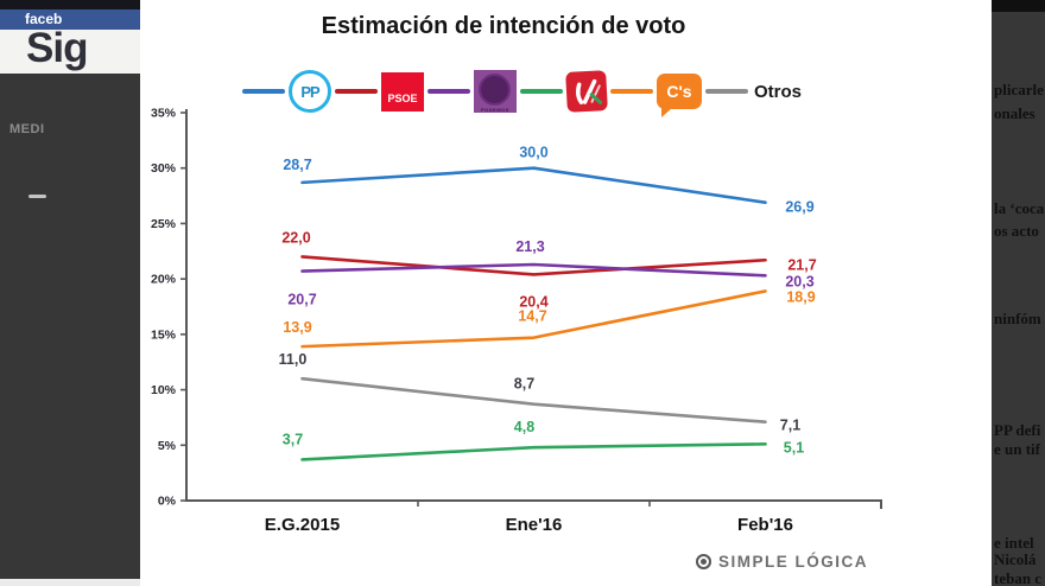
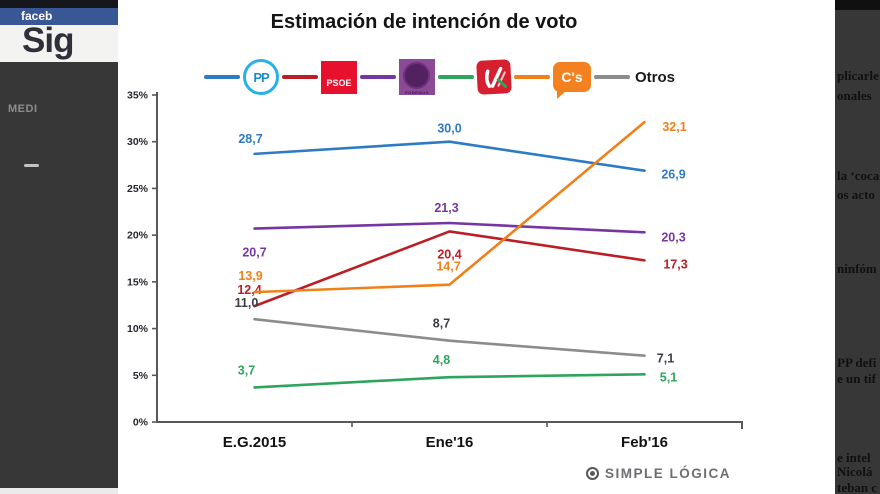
PSOE/E.G.2015: 22,0 -> 12,4
PSOE/Feb'16: 21,7 -> 17,3
C's/Feb'16: 18,9 -> 32,1
